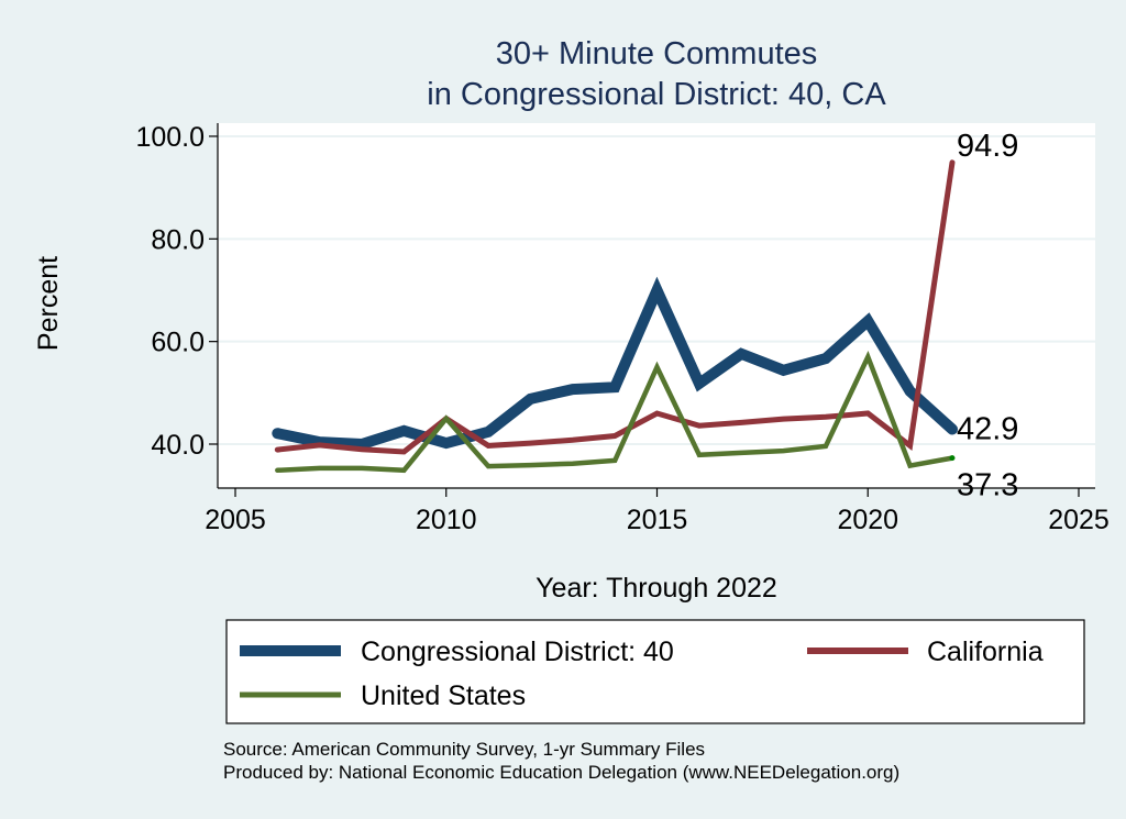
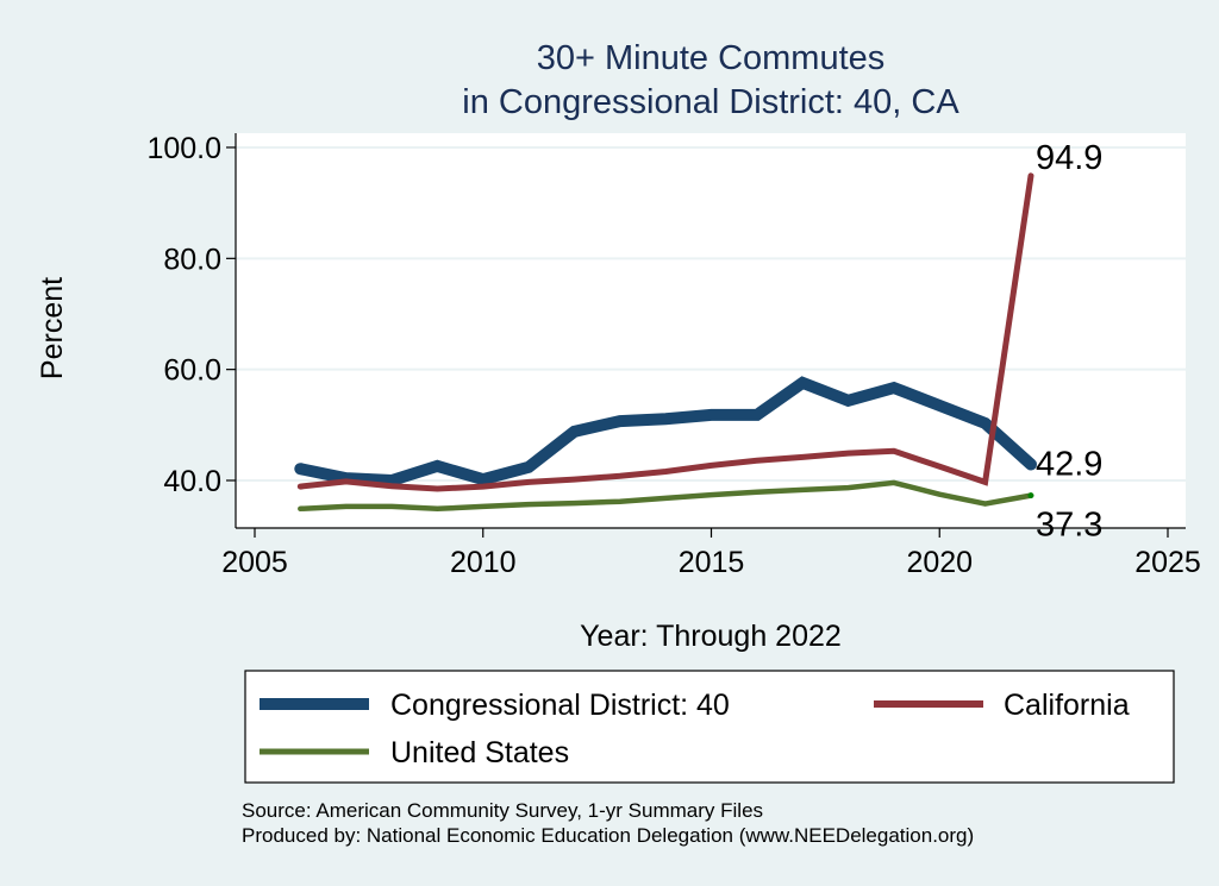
California/2010: 45 -> 39
United States/2010: 45 -> 35
Congressional District: 40/2015: 70 -> 52
California/2015: 46 -> 43
United States/2015: 55 -> 37
Congressional District: 40/2020: 64 -> 54
California/2020: 46 -> 42
United States/2020: 57 -> 38
